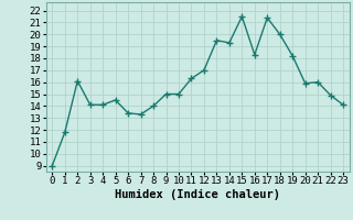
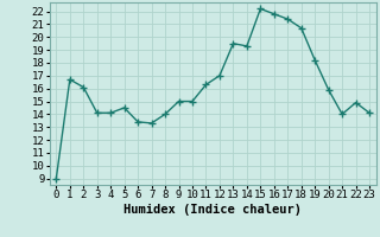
1: 11.8 -> 16.7
15: 21.5 -> 22.2
16: 18.3 -> 21.8
18: 20.0 -> 20.7
21: 16.0 -> 14.0
